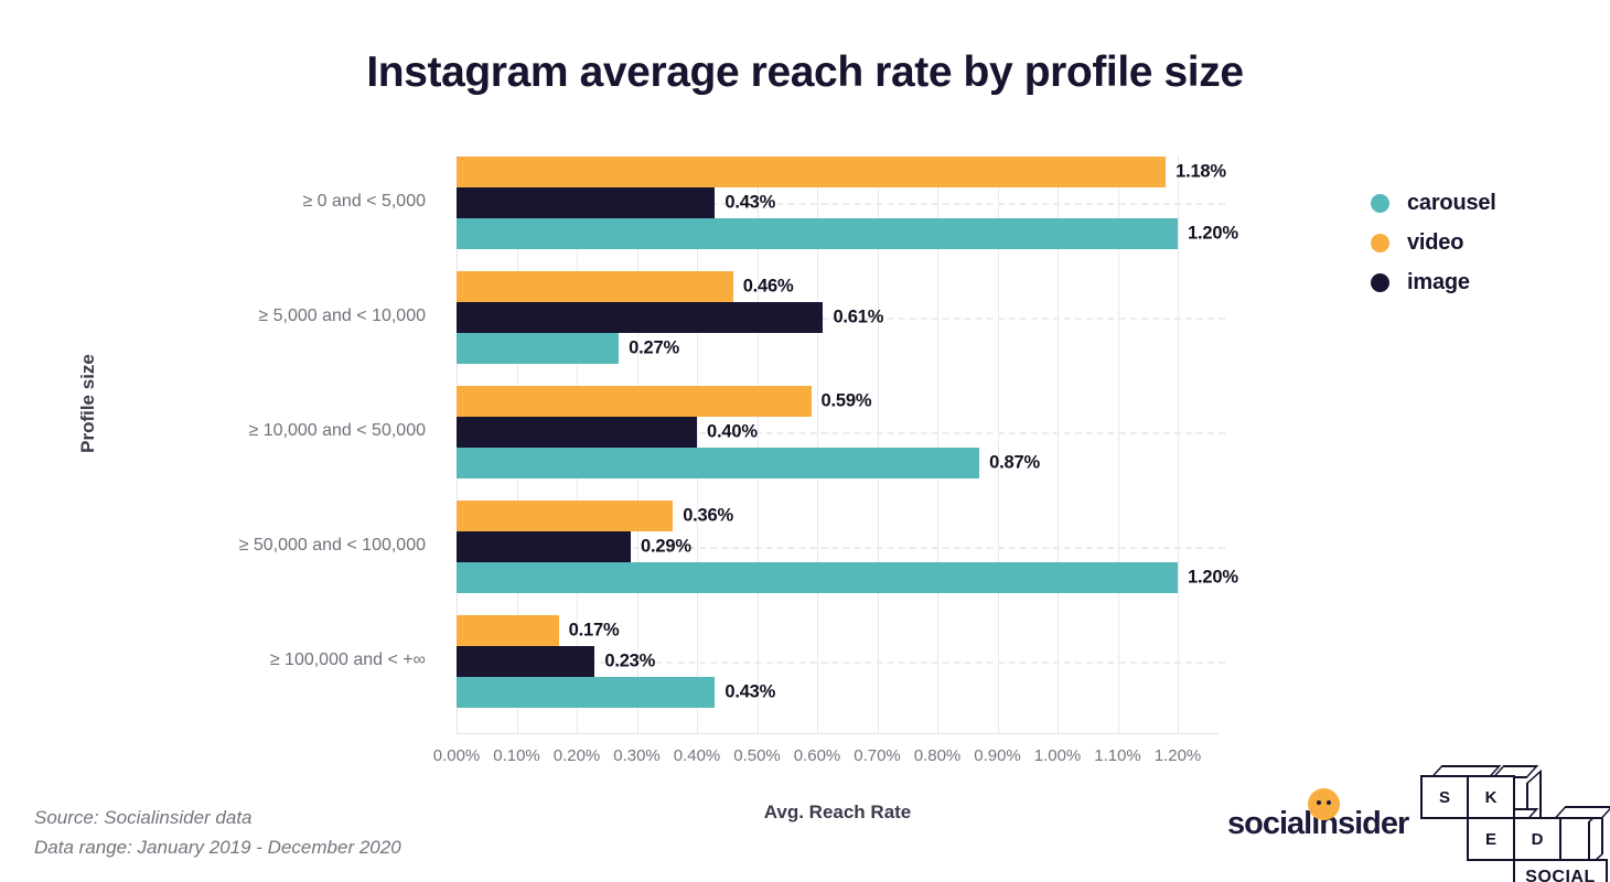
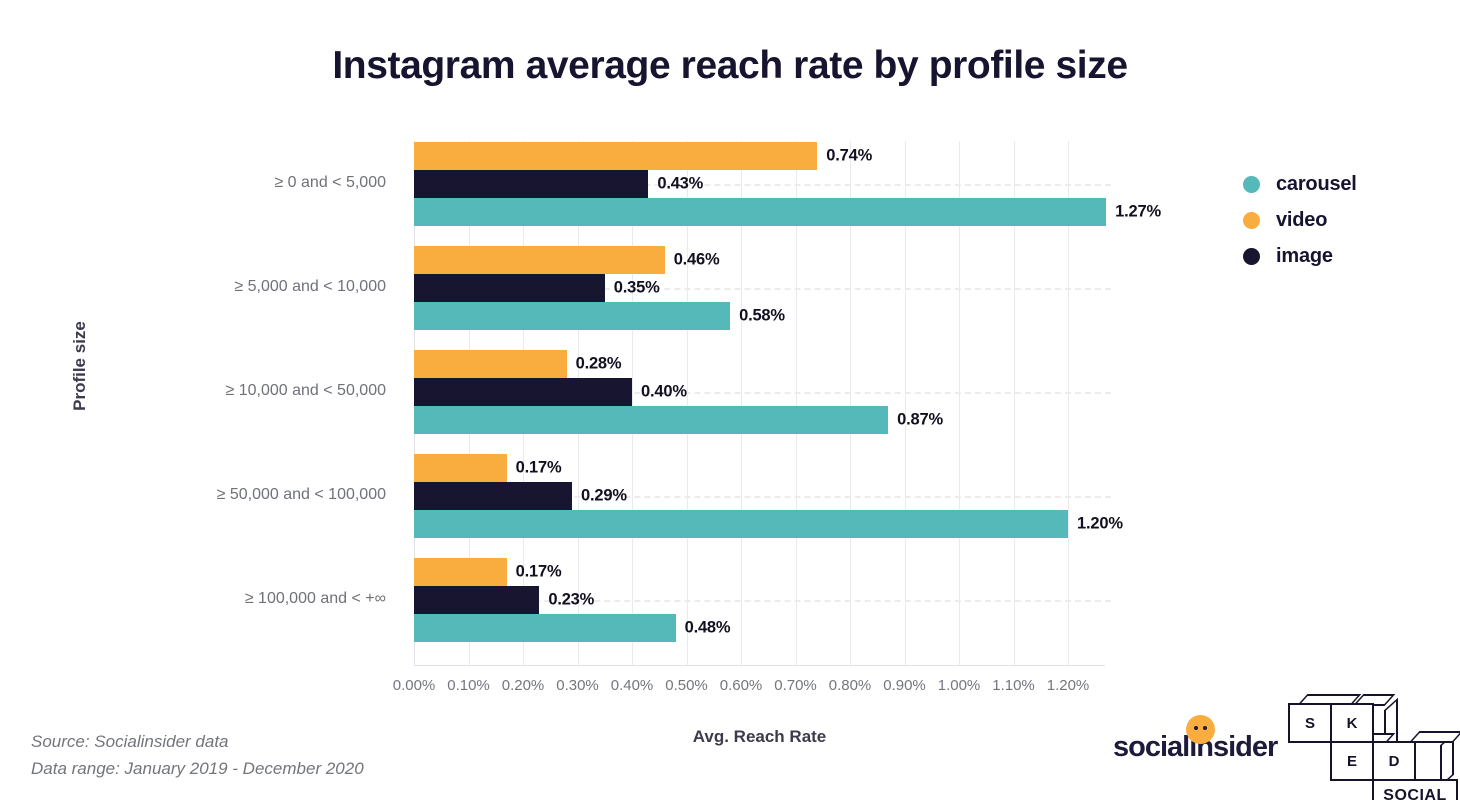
video/≥ 0 and < 5,000: 1.18% -> 0.74%
carousel/≥ 0 and < 5,000: 1.20% -> 1.27%
image/≥ 5,000 and < 10,000: 0.61% -> 0.35%
carousel/≥ 5,000 and < 10,000: 0.27% -> 0.58%
video/≥ 10,000 and < 50,000: 0.59% -> 0.28%
video/≥ 50,000 and < 100,000: 0.36% -> 0.17%
carousel/≥ 100,000 and < +∞: 0.43% -> 0.48%
